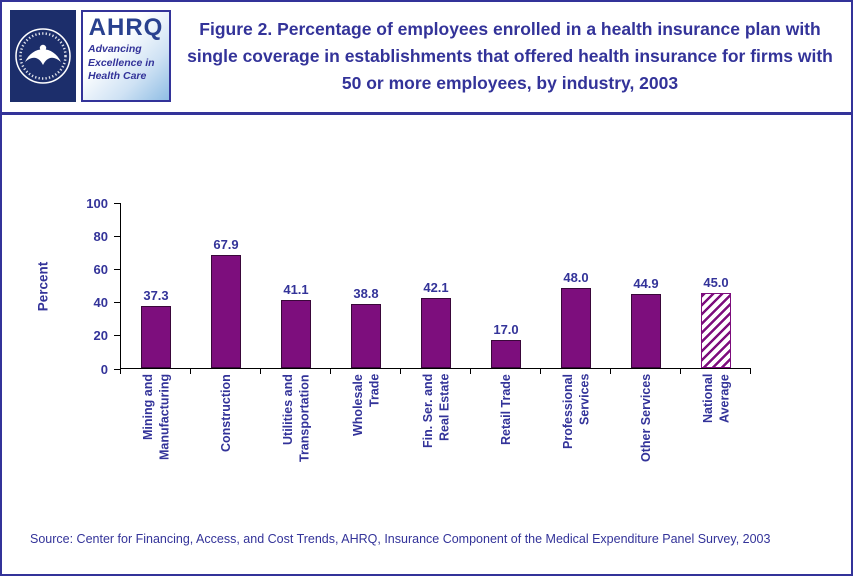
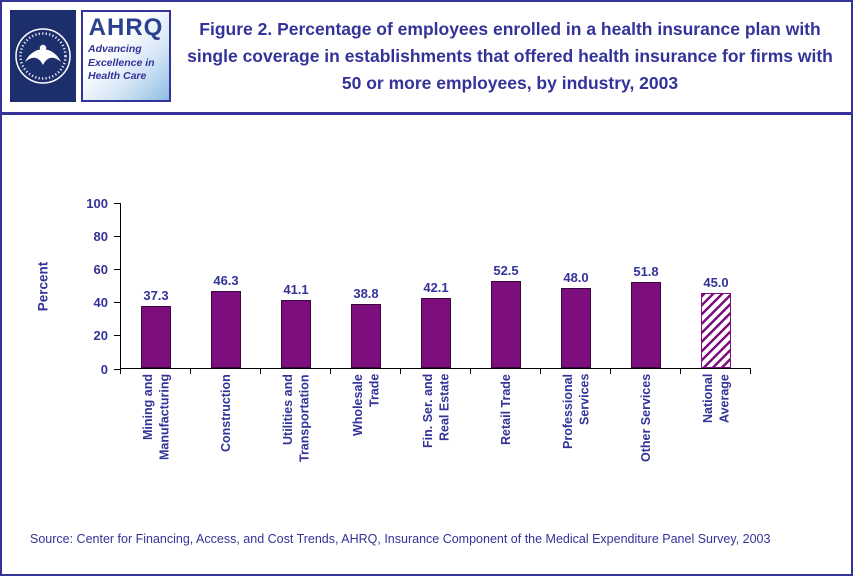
Construction: 67.9 -> 46.3
Retail Trade: 17.0 -> 52.5
Other Services: 44.9 -> 51.8
